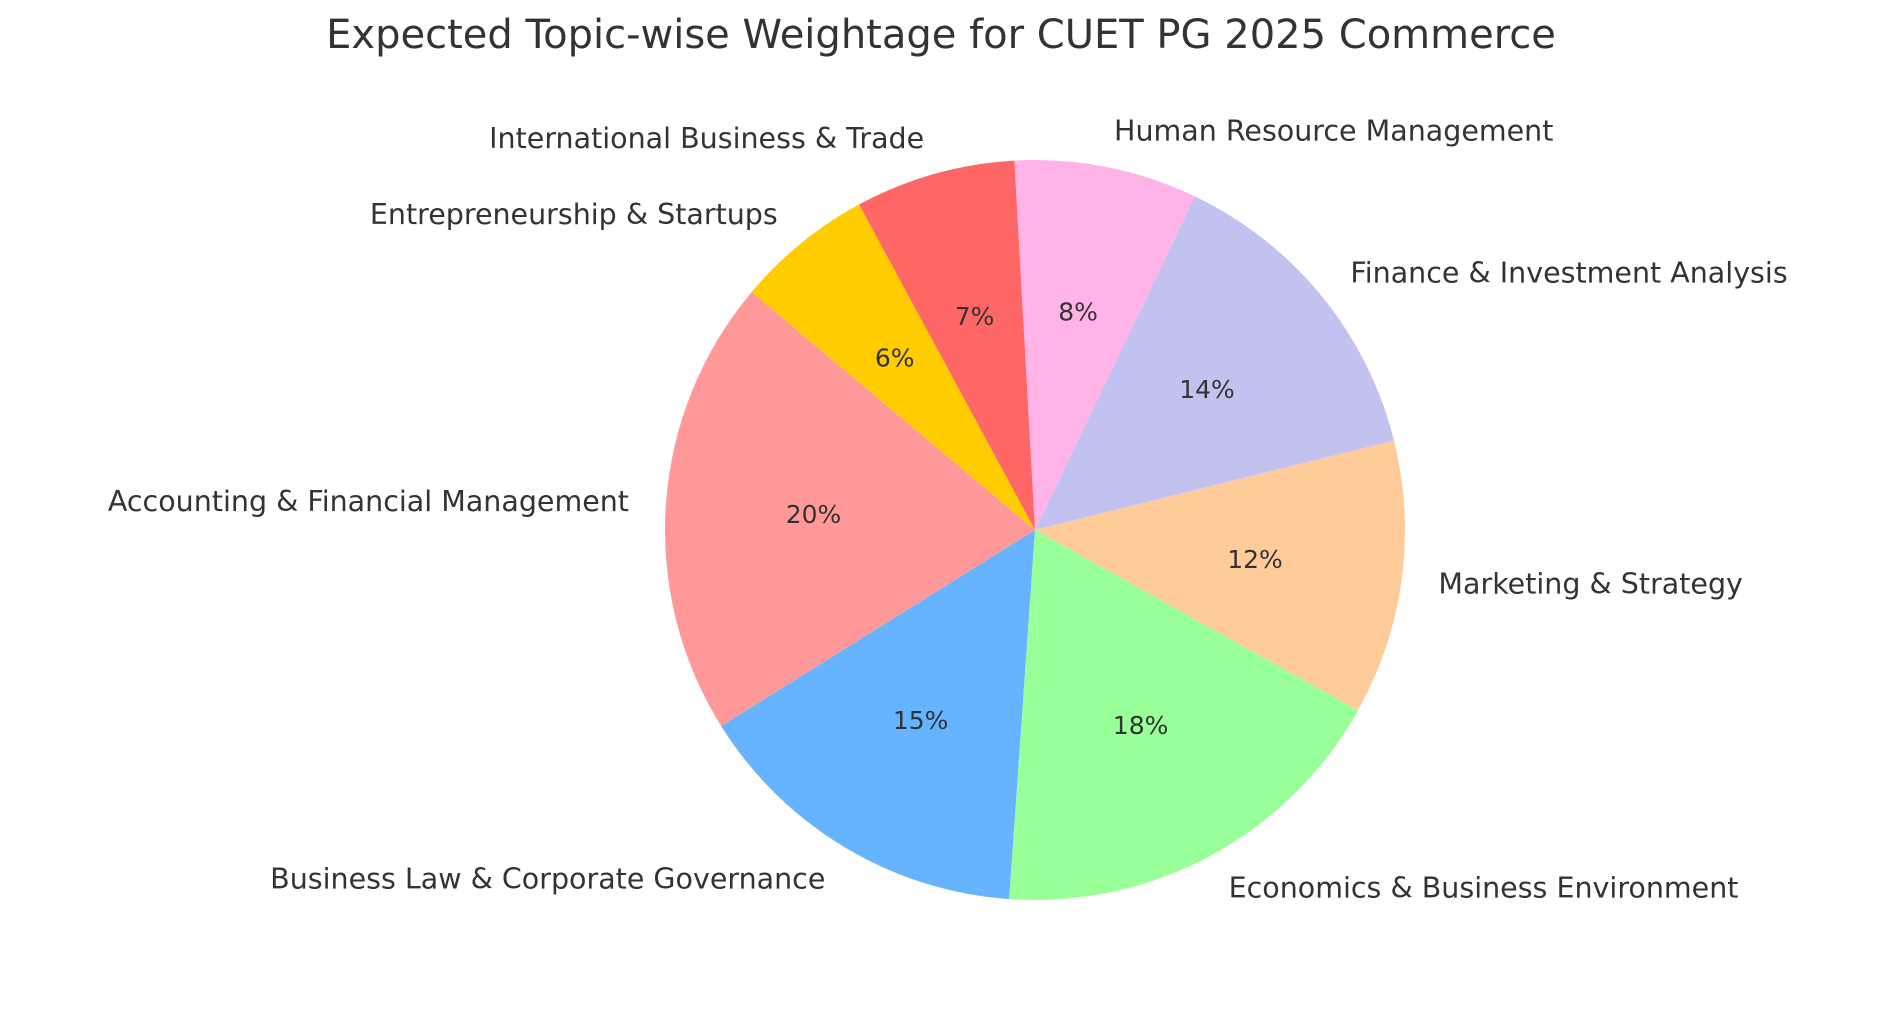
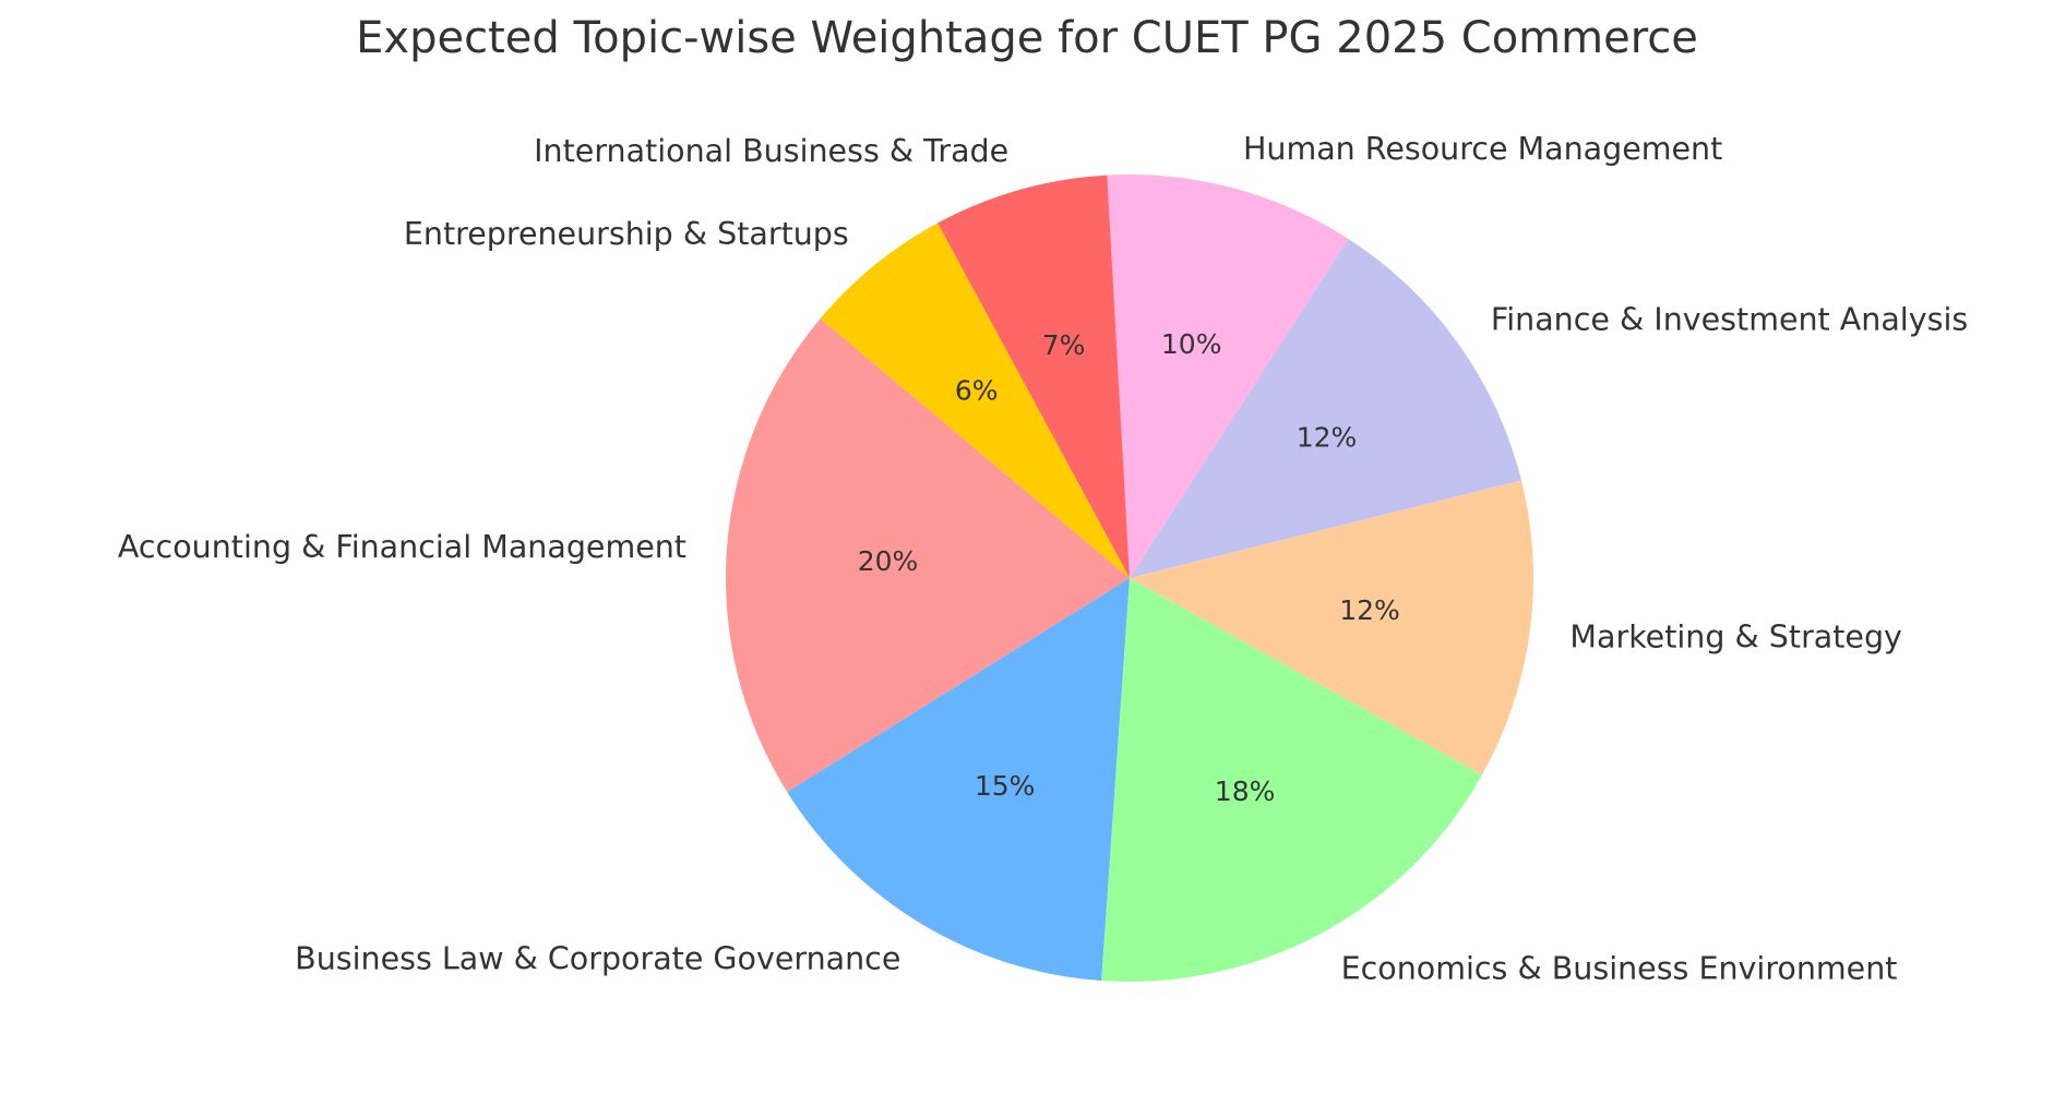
Finance & Investment Analysis: 14% -> 12%
Human Resource Management: 8% -> 10%
